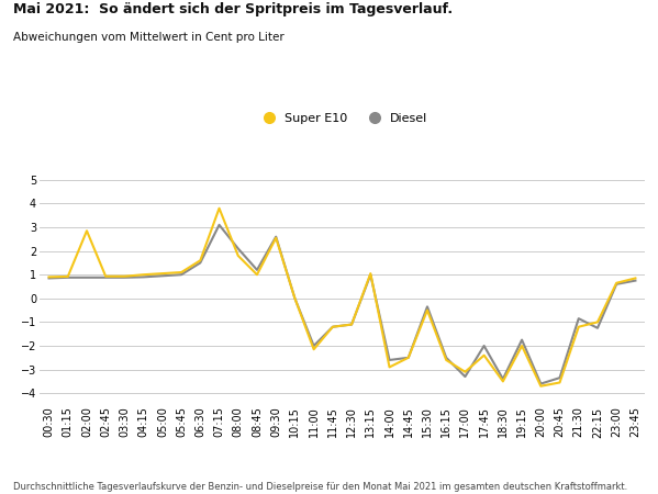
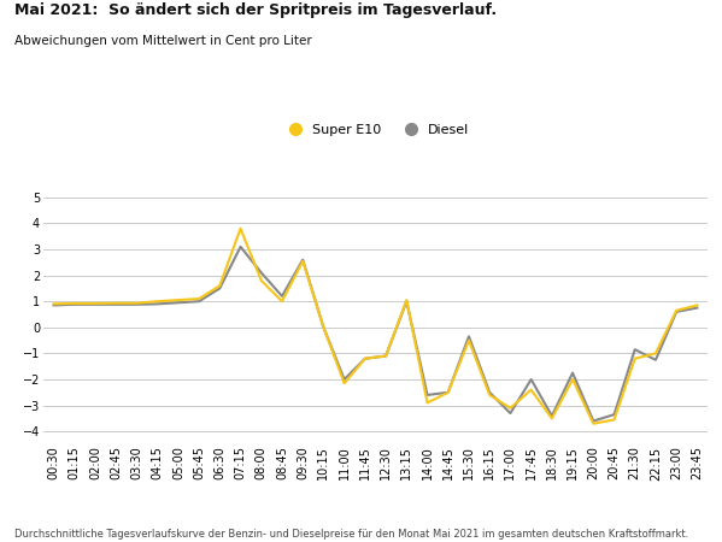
Super E10/02:00: 2.85 -> 0.92
